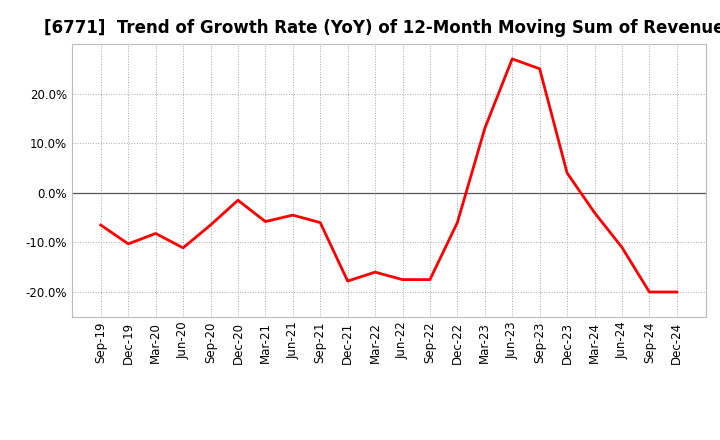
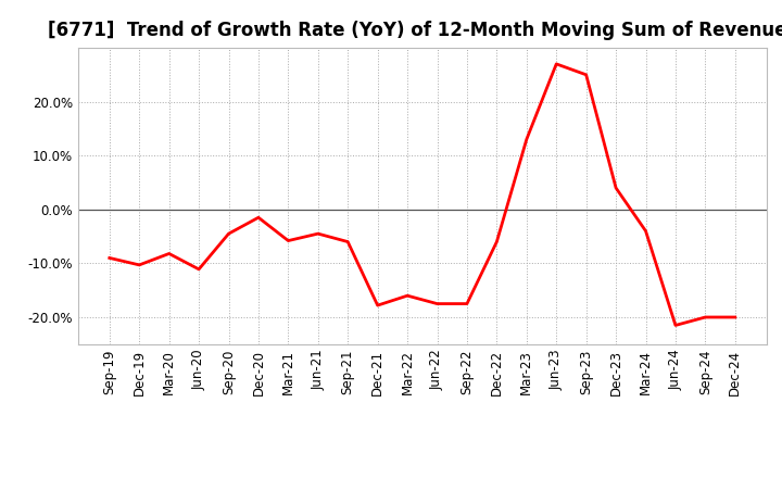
Sep-19: -6.5% -> -9.0%
Sep-20: -6.5% -> -4.5%
Jun-24: -11.0% -> -21.5%
